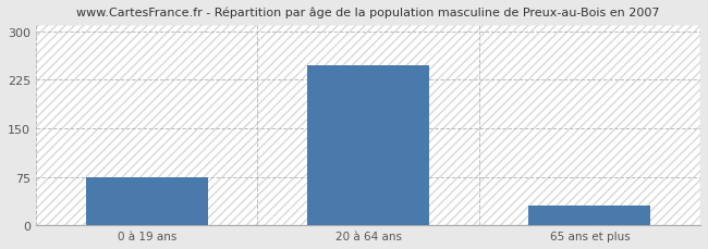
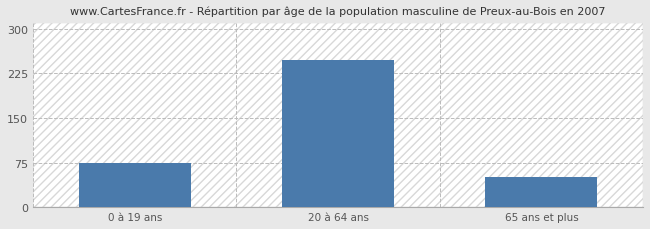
65 ans et plus: 30 -> 50
